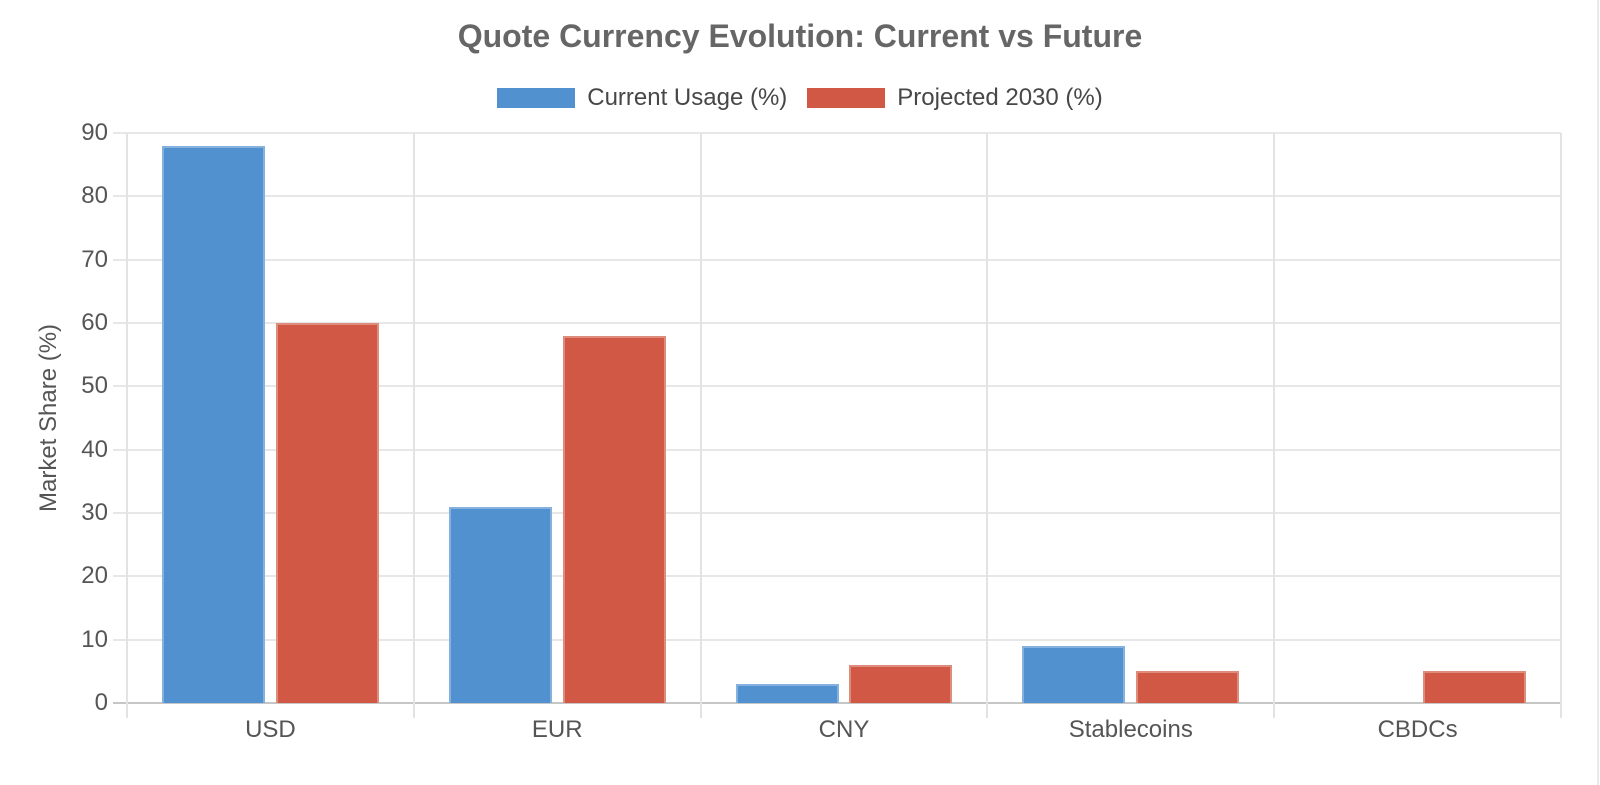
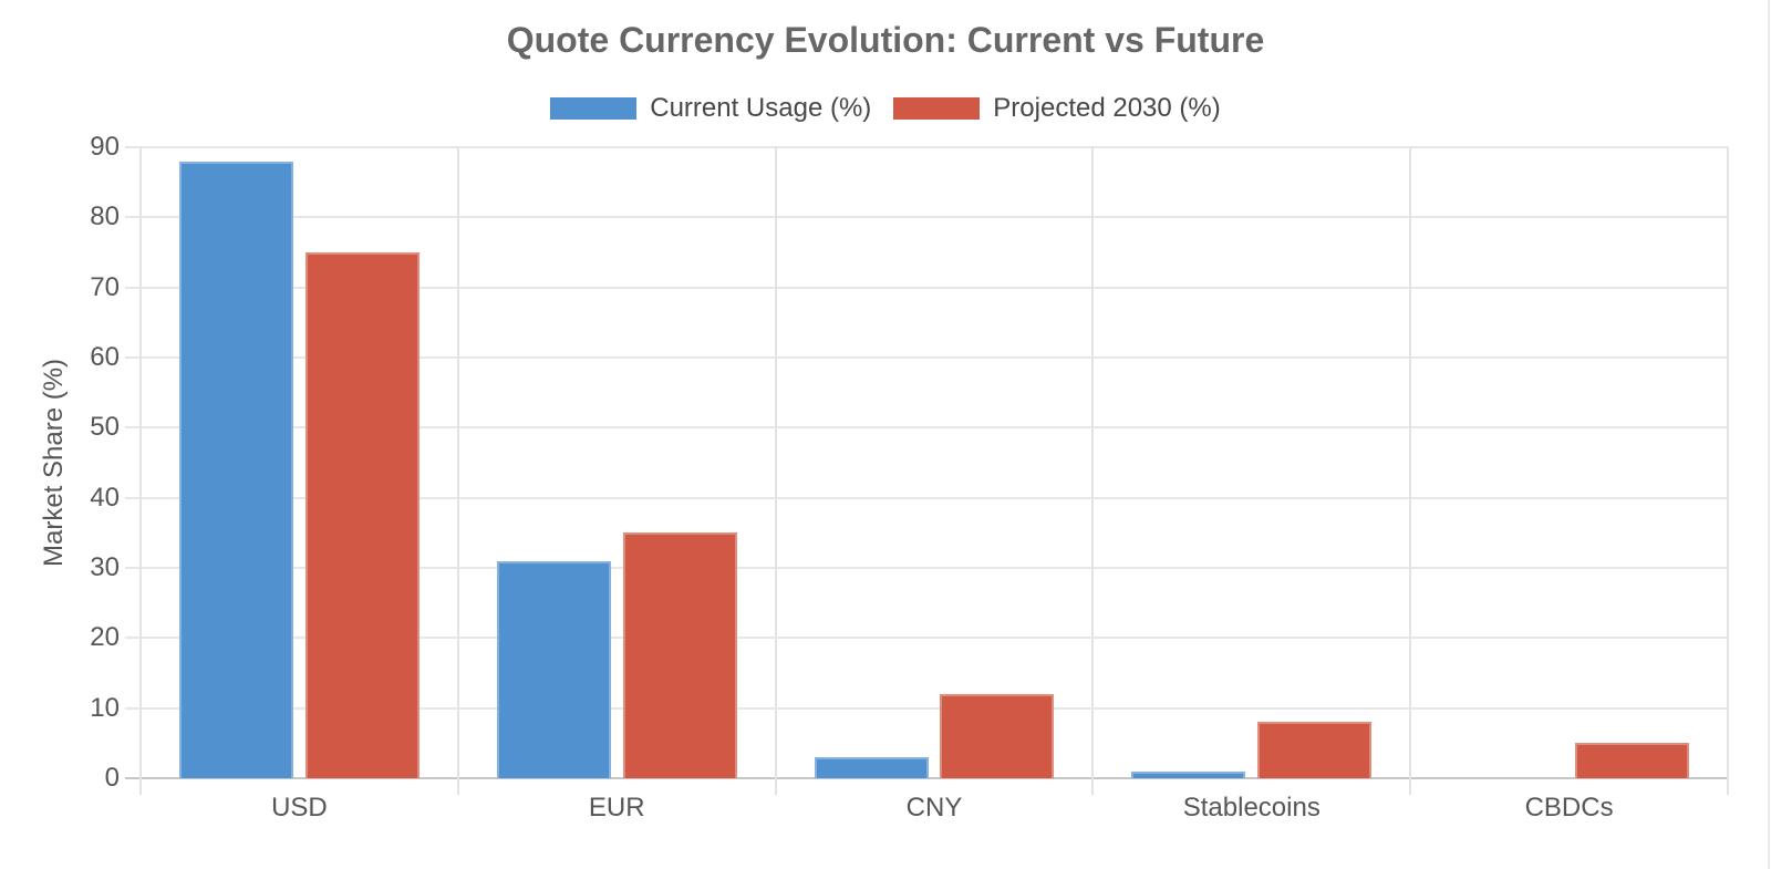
Projected 2030 (%)/USD: 60 -> 75
Projected 2030 (%)/EUR: 58 -> 35
Projected 2030 (%)/CNY: 6 -> 12
Current Usage (%)/Stablecoins: 9 -> 1
Projected 2030 (%)/Stablecoins: 5 -> 8
